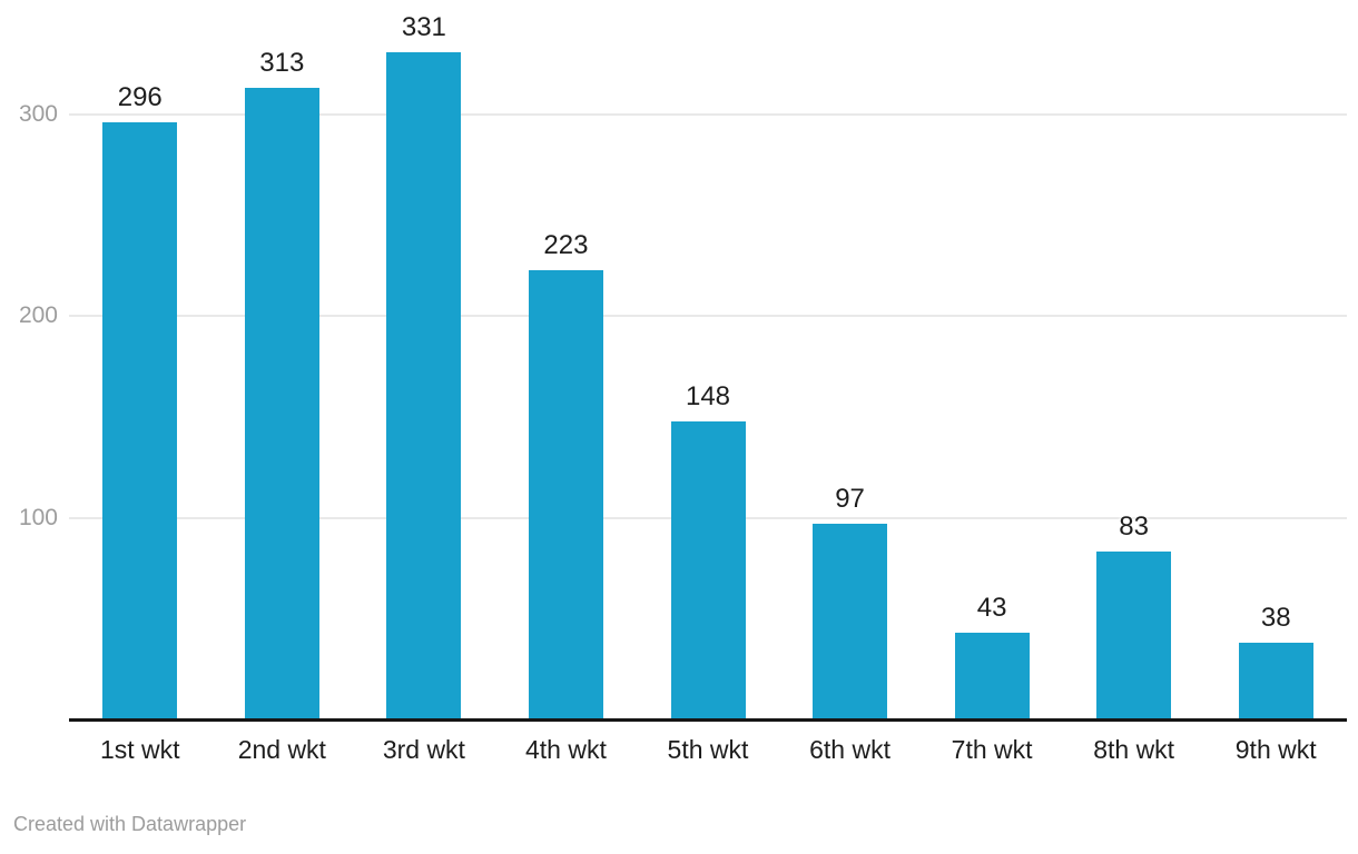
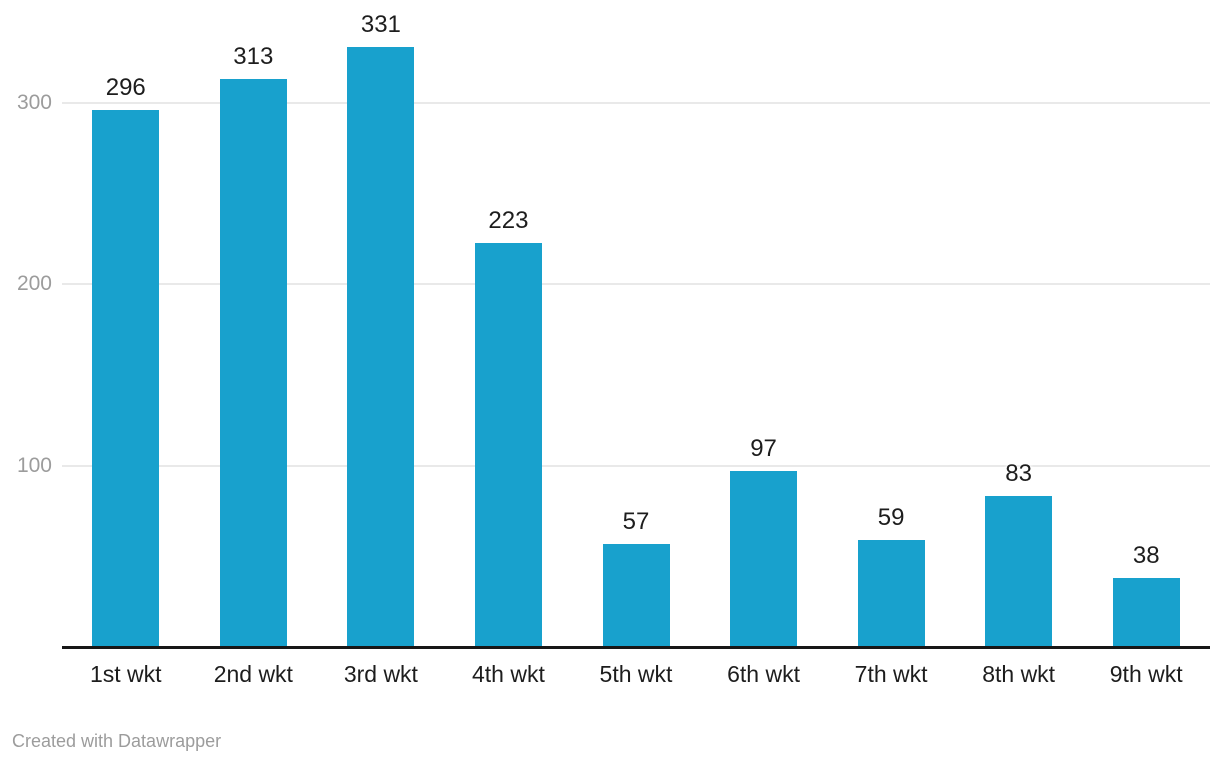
5th wkt: 148 -> 57
7th wkt: 43 -> 59
